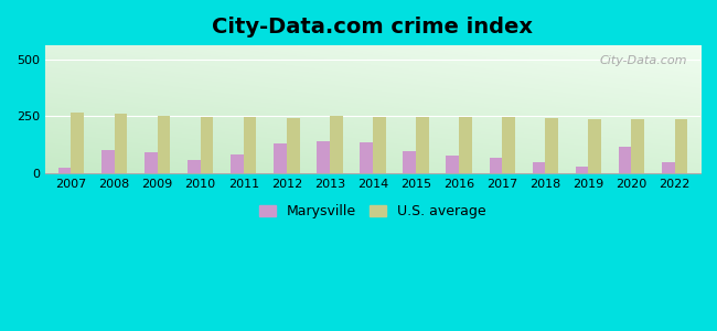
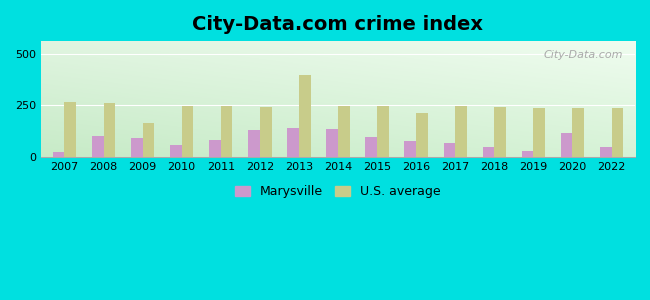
U.S. average/2009: 252 -> 165
U.S. average/2013: 253 -> 395
U.S. average/2016: 248 -> 215
